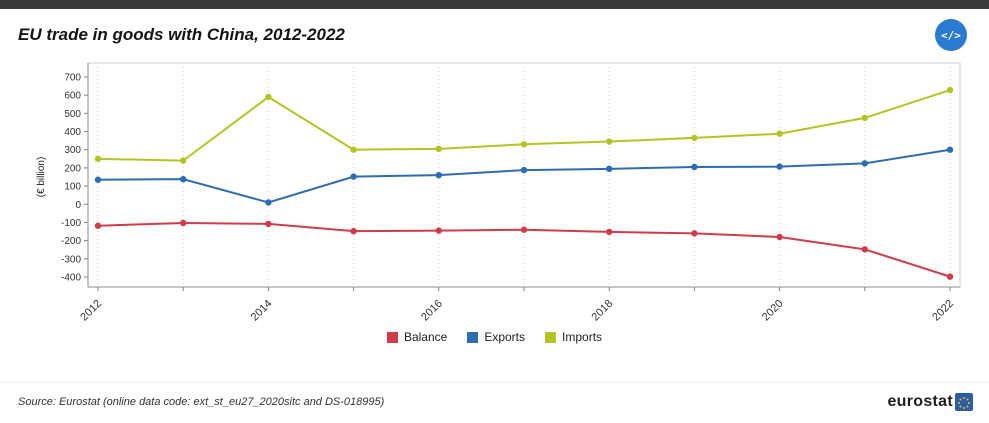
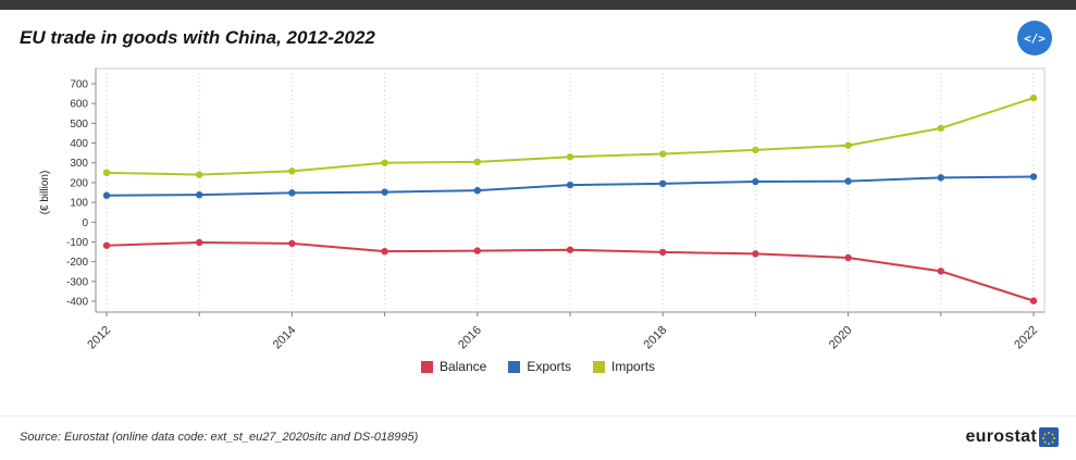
Exports/2014: 10 -> 150
Imports/2014: 590 -> 260
Exports/2022: 300 -> 230
